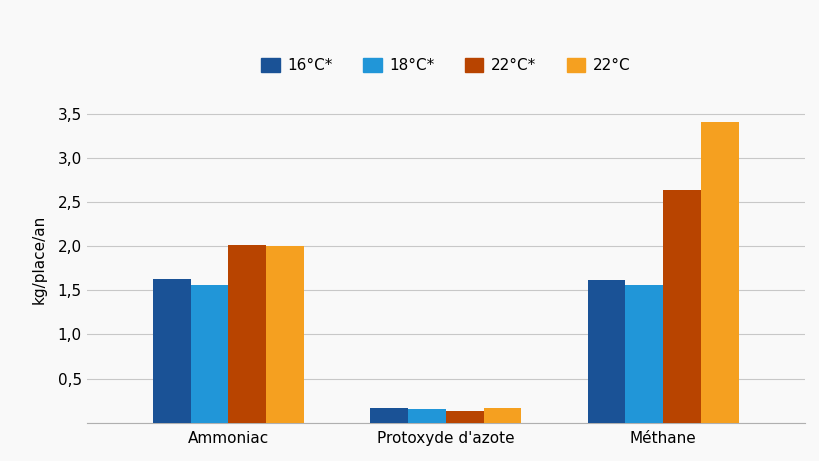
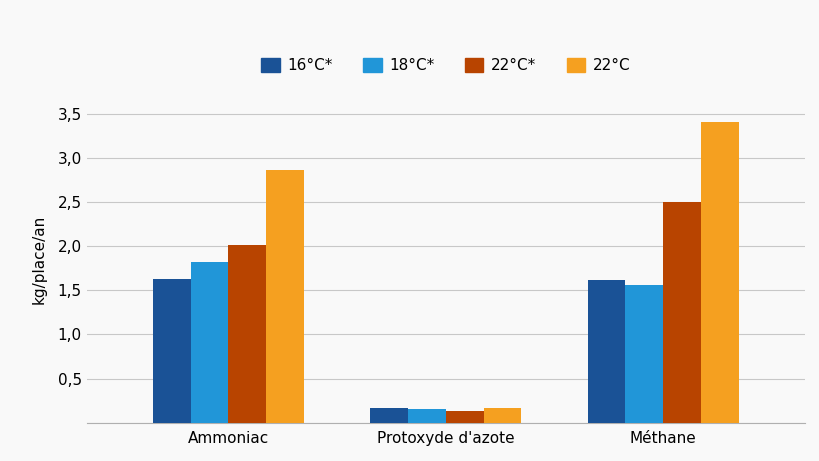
18°C*/Ammoniac: 1,56 -> 1,82
22°C/Ammoniac: 2,00 -> 2,87
22°C*/Méthane: 2,64 -> 2,50
